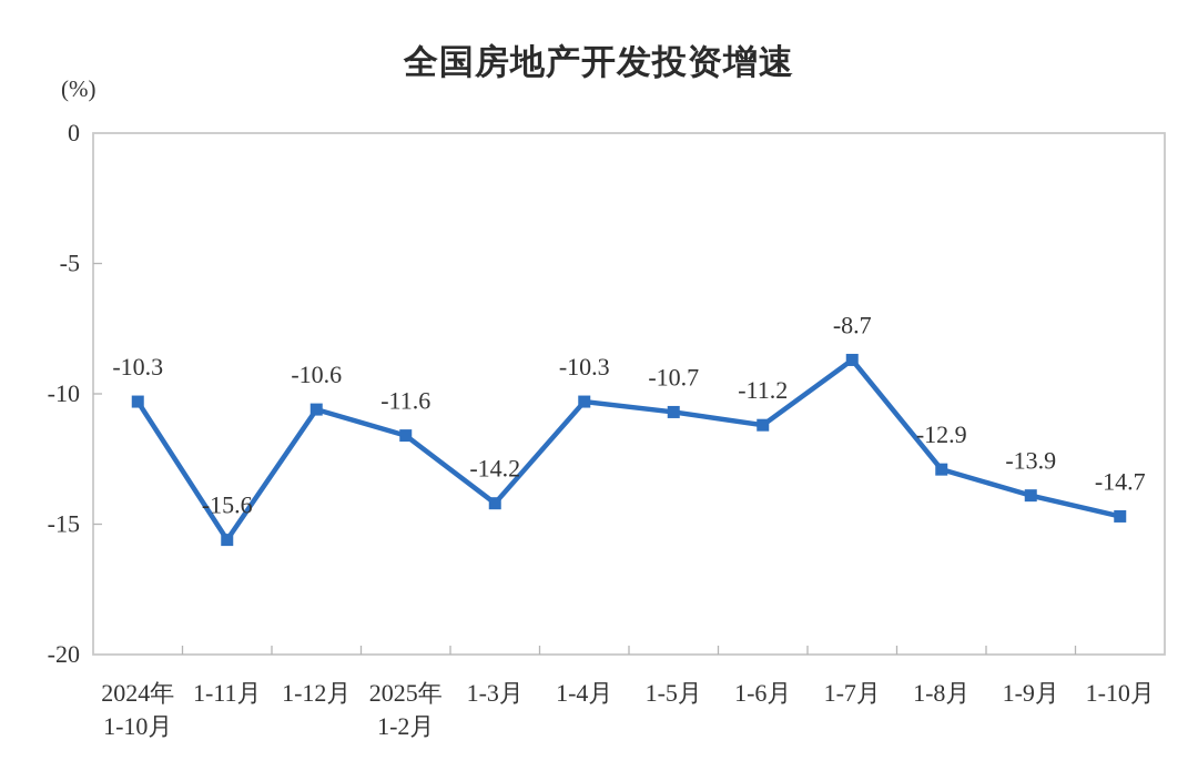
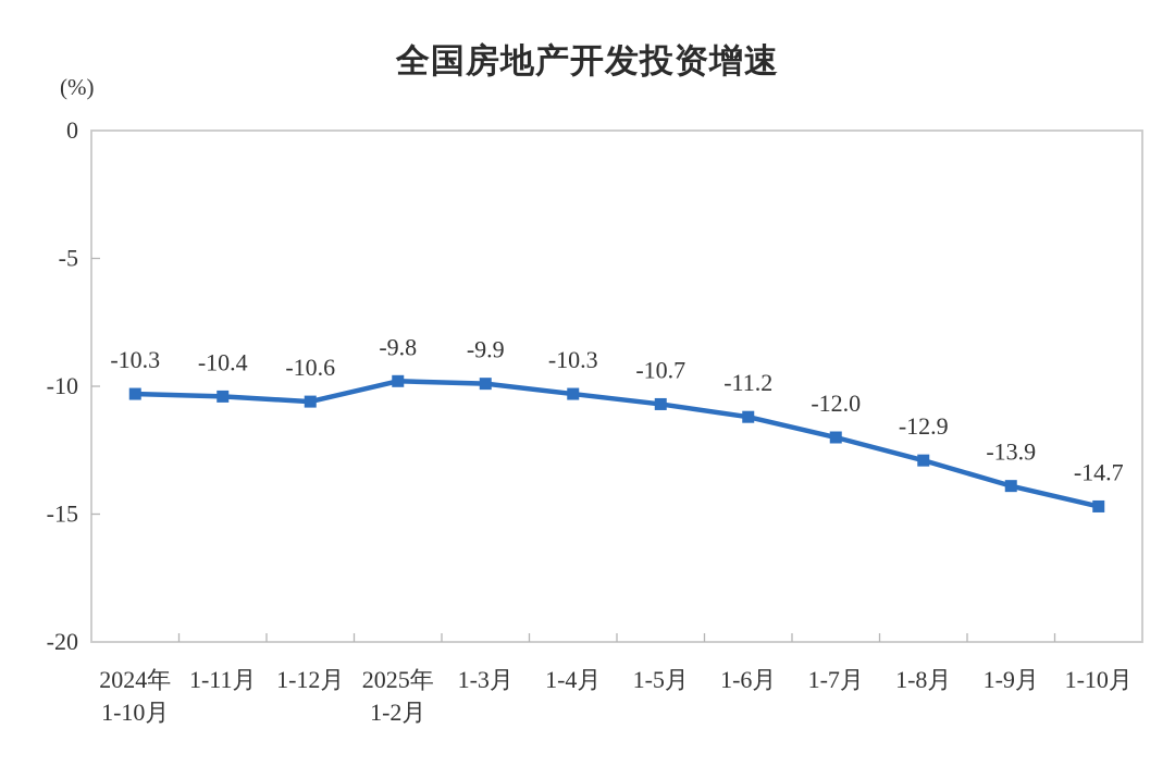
1-11月: -15.6 -> -10.4
2025年 1-2月: -11.6 -> -9.8
1-3月: -14.2 -> -9.9
1-7月: -8.7 -> -12.0
